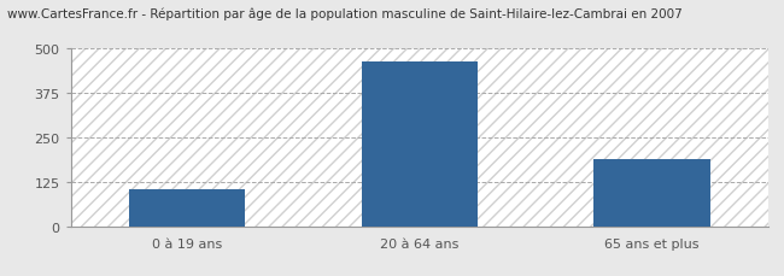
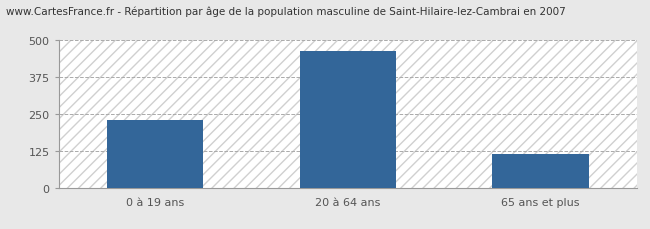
0 à 19 ans: 105 -> 230
65 ans et plus: 190 -> 113
